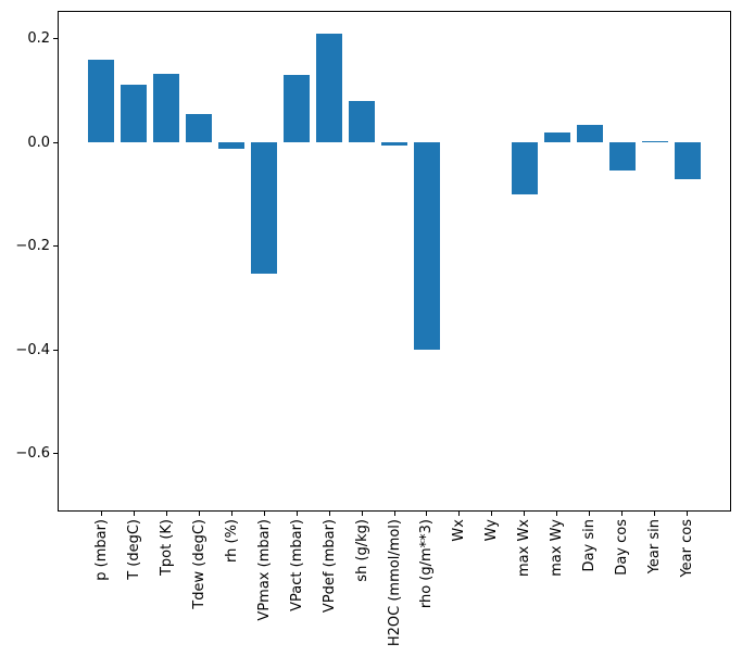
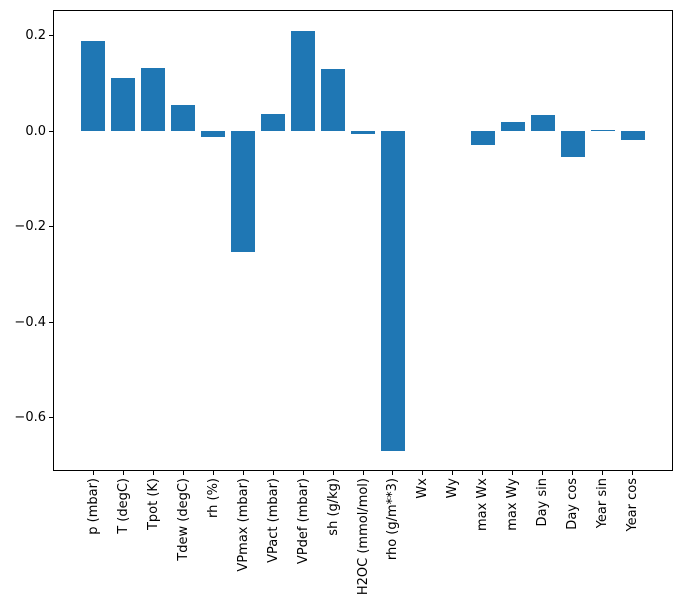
p (mbar): 0.16 -> 0.19
VPact (mbar): 0.13 -> 0.04
sh (g/kg): 0.08 -> 0.13
rho (g/m**3): -0.40 -> -0.67
max Wx: -0.10 -> -0.03
Year cos: -0.07 -> -0.02
